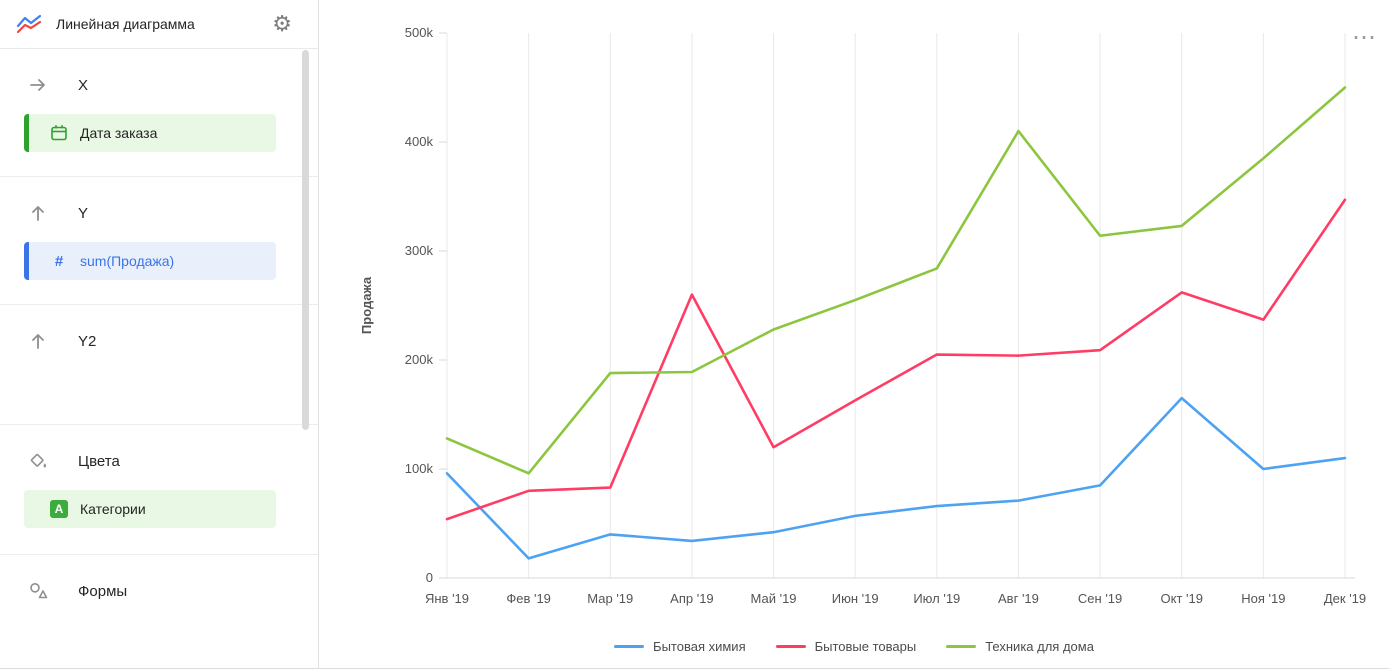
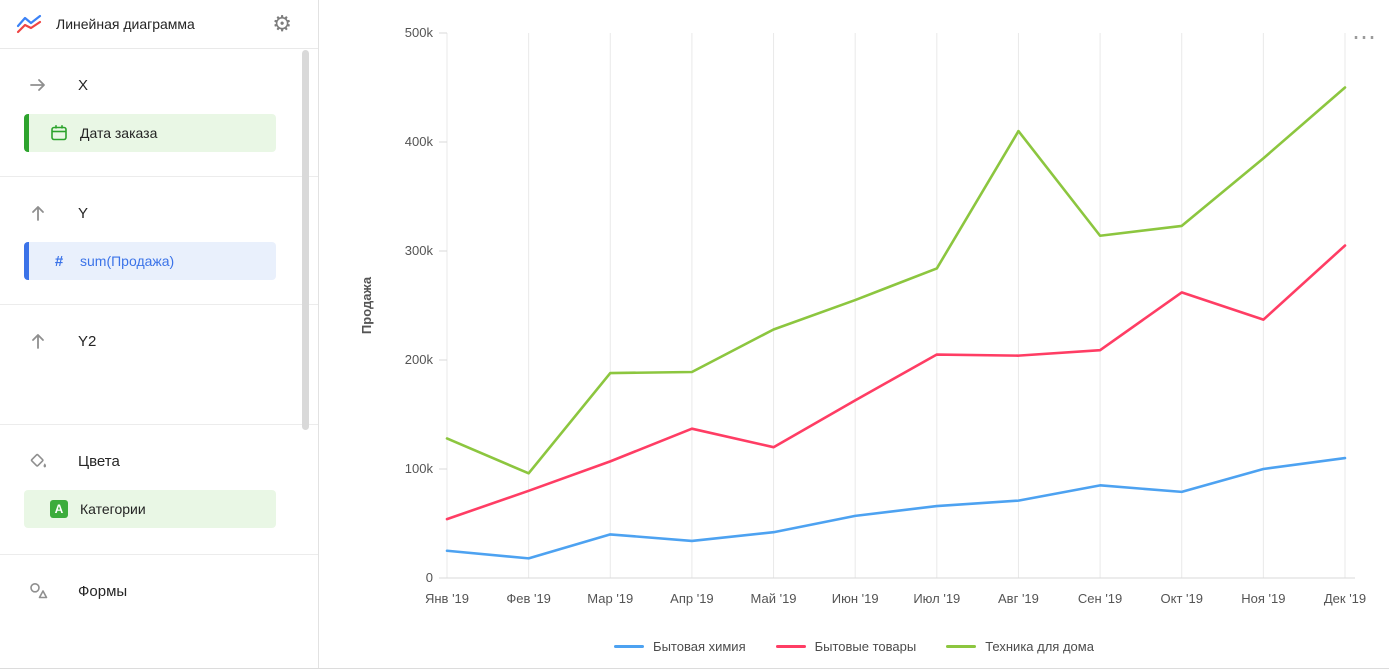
Бытовая химия/Янв '19: 96k -> 25k
Бытовые товары/Мар '19: 83k -> 107k
Бытовые товары/Апр '19: 260k -> 137k
Бытовая химия/Окт '19: 165k -> 79k
Бытовые товары/Дек '19: 347k -> 305k
